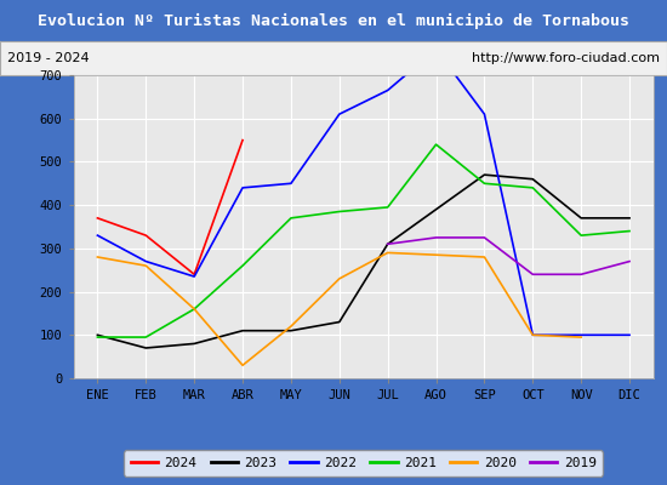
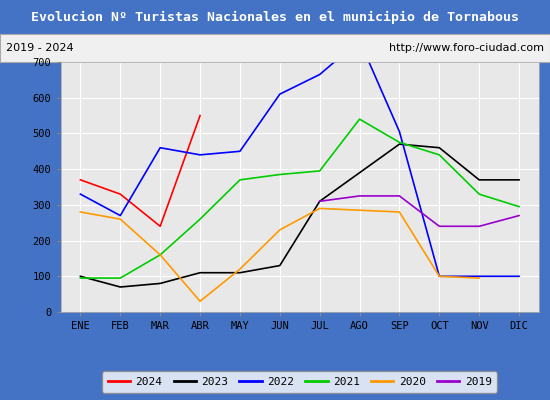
2022/MAR: 235 -> 460
2022/SEP: 610 -> 505
2021/SEP: 450 -> 475
2021/DIC: 340 -> 295
